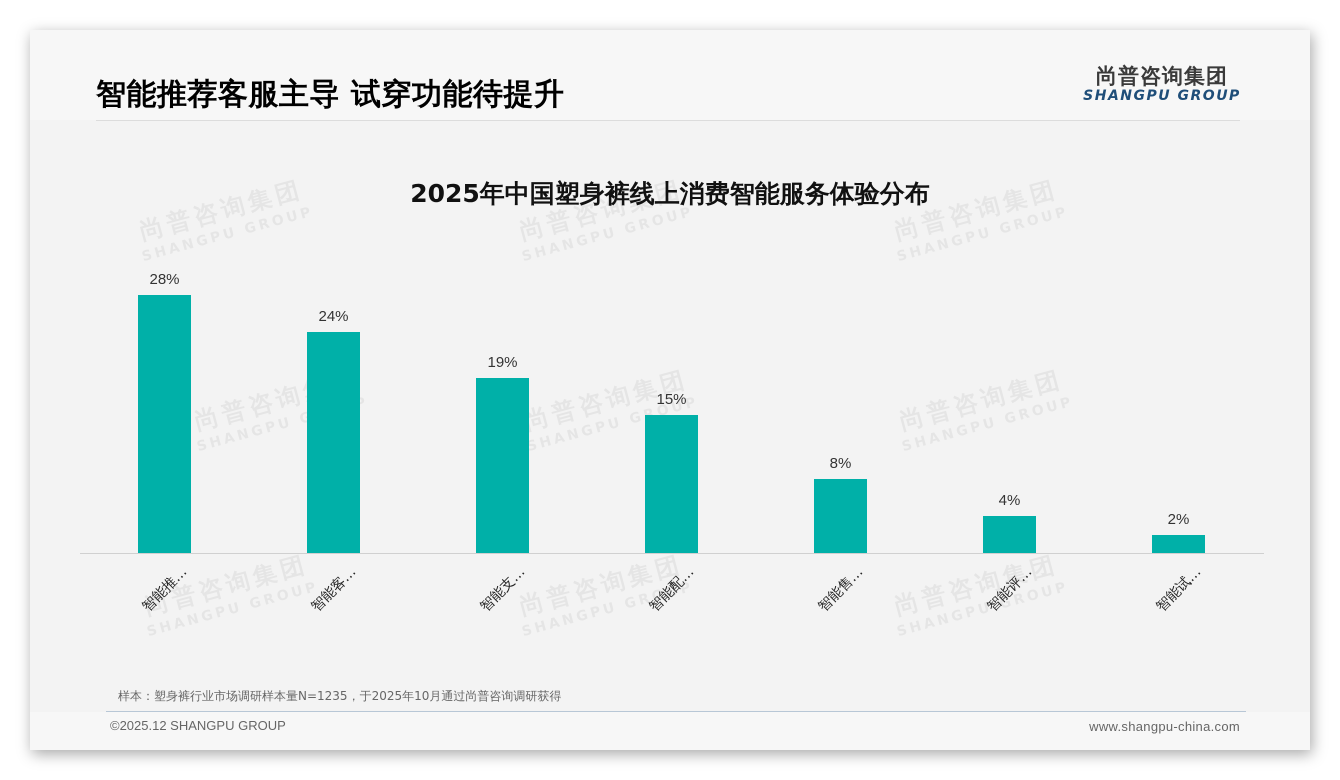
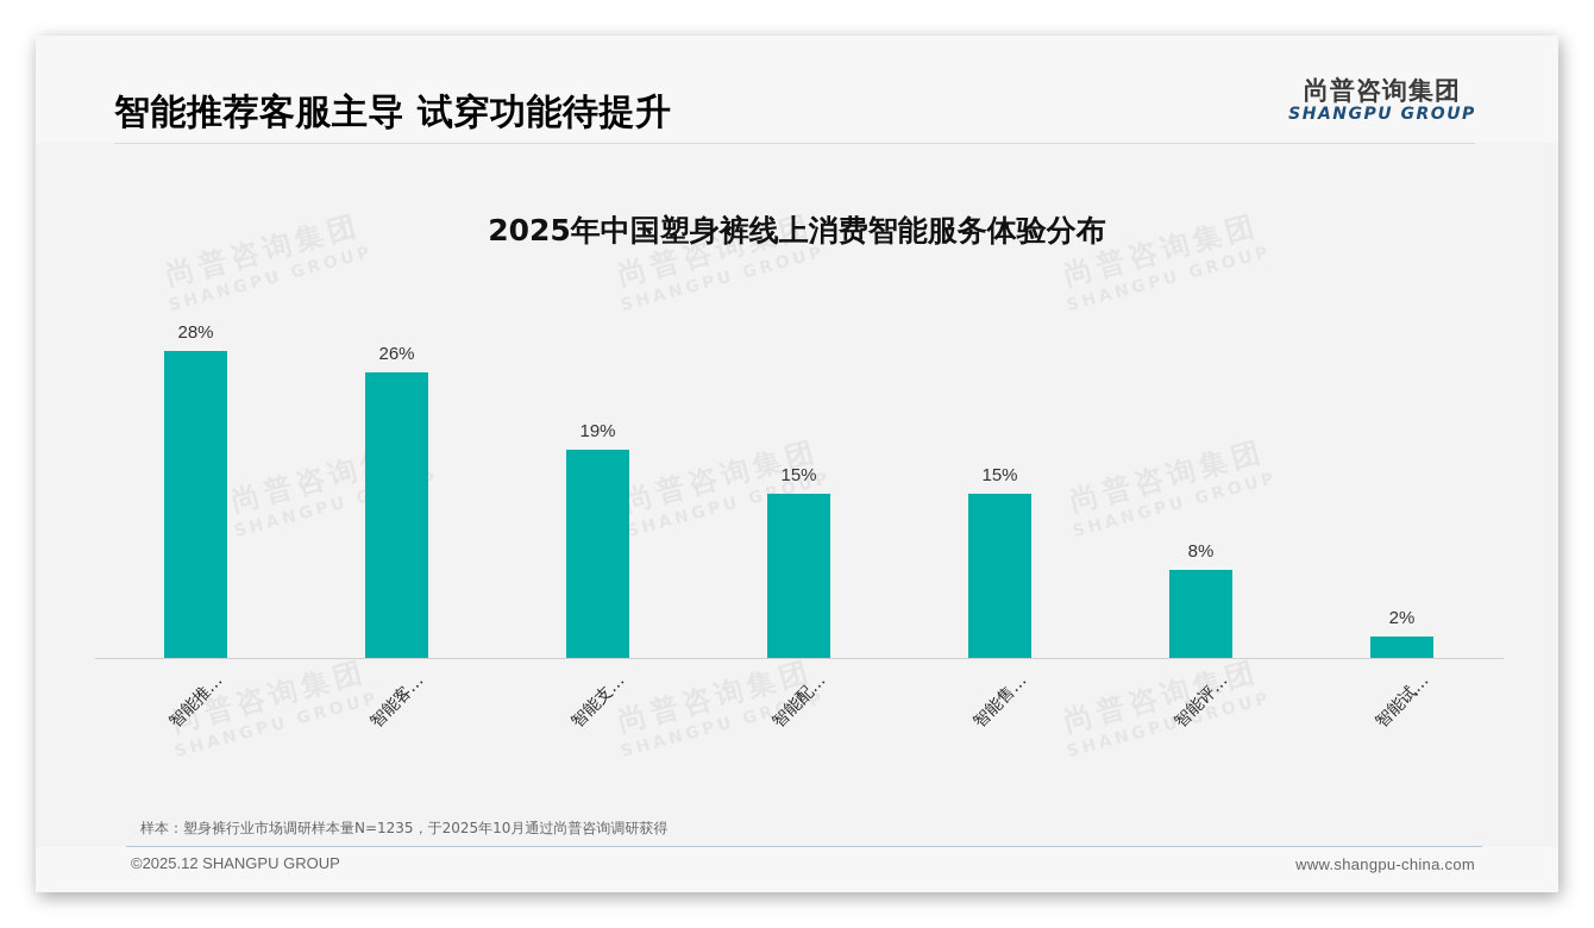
智能客…: 24% -> 26%
智能售…: 8% -> 15%
智能评…: 4% -> 8%
